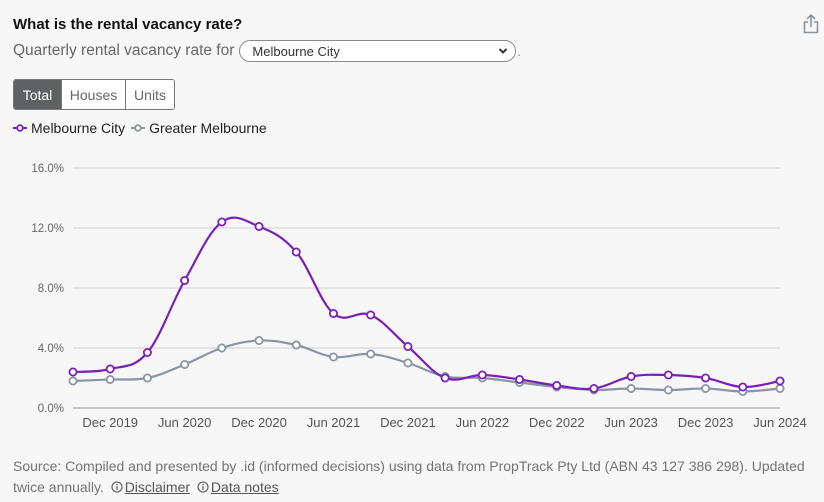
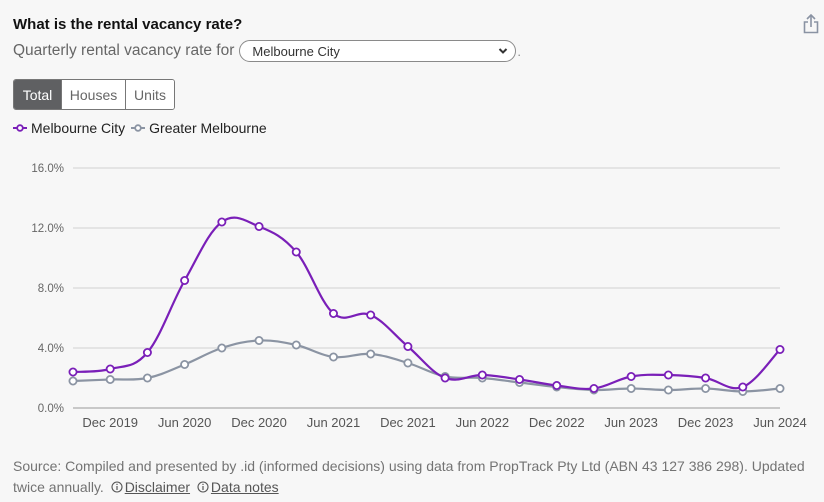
Melbourne City/Jun 2024: 1.8% -> 3.9%
